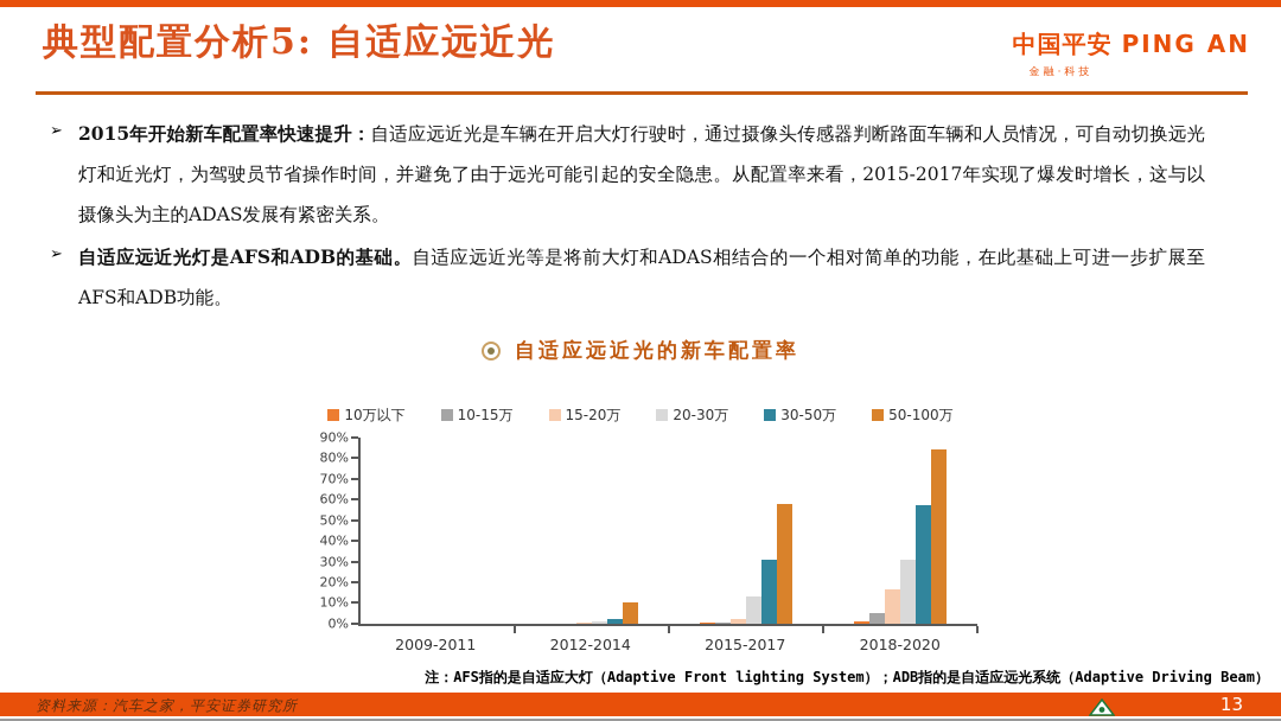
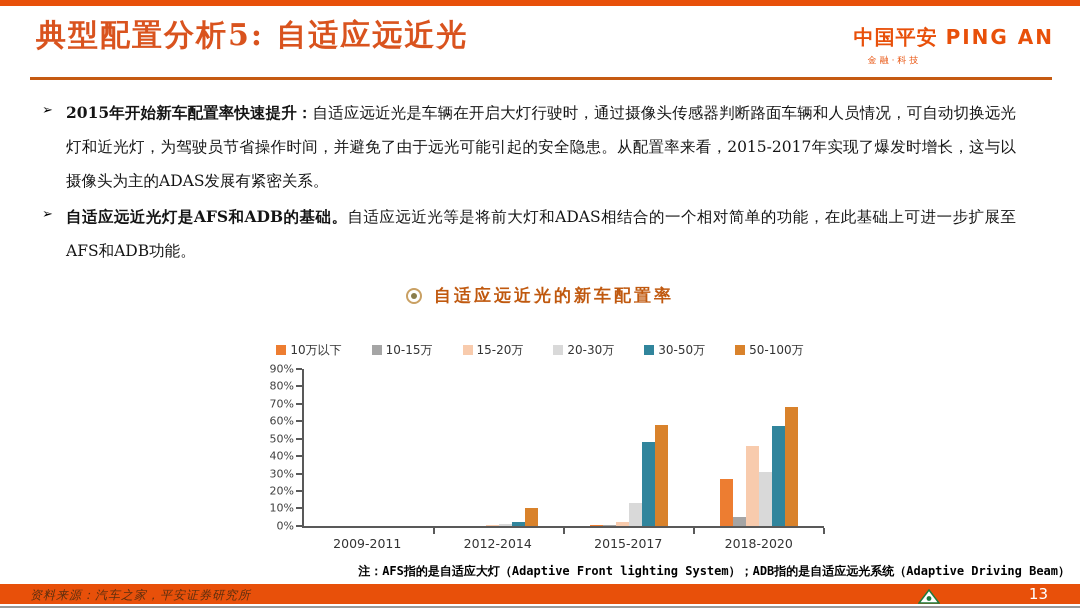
30-50万/2015-2017: 31% -> 48%
10万以下/2018-2020: 1% -> 27%
15-20万/2018-2020: 16% -> 46%
50-100万/2018-2020: 84% -> 68%
